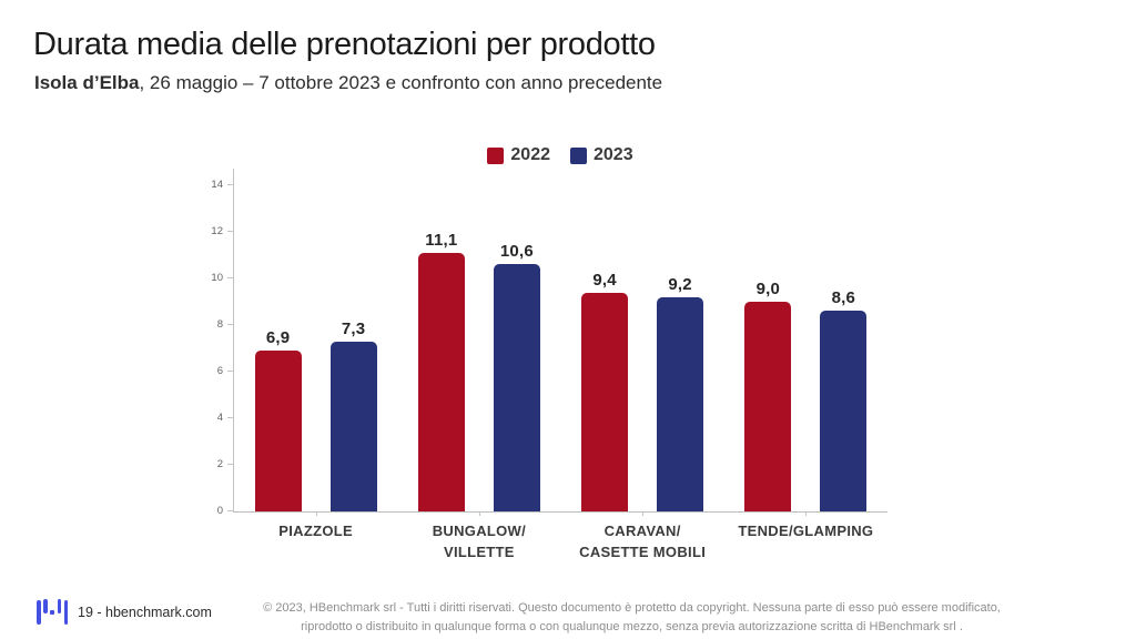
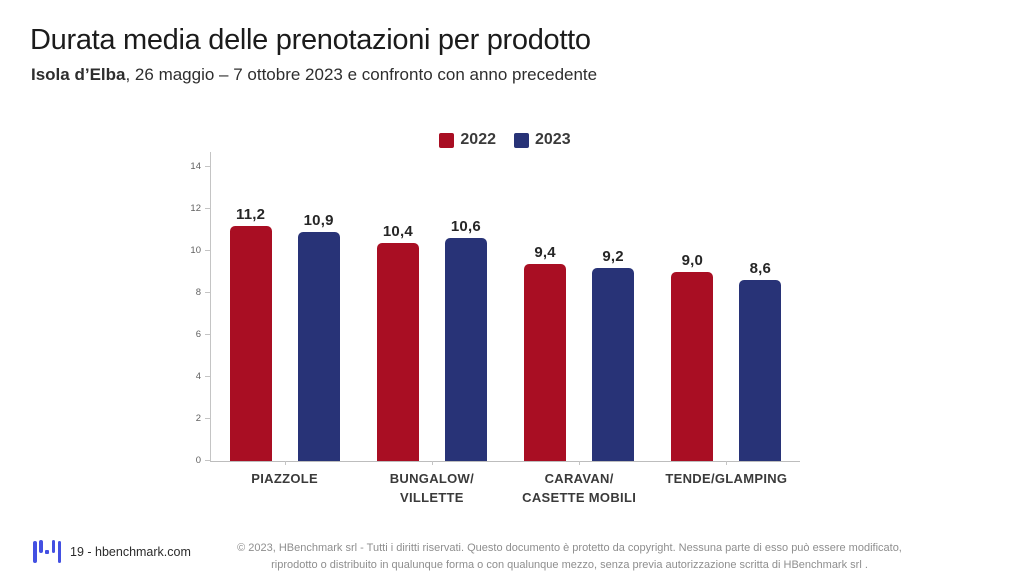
2022/PIAZZOLE: 6,9 -> 11,2
2023/PIAZZOLE: 7,3 -> 10,9
2022/BUNGALOW/ VILLETTE: 11,1 -> 10,4
